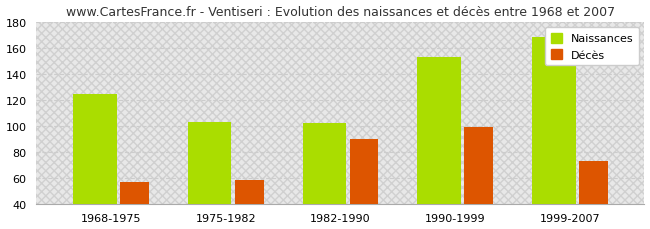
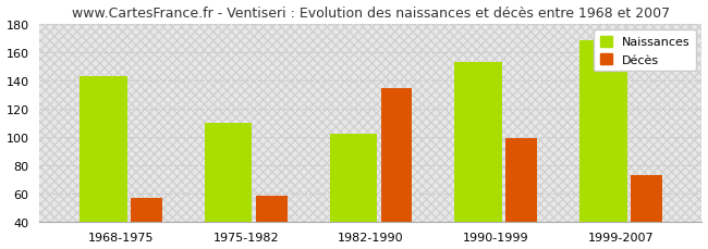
Naissances/1968-1975: 124 -> 143
Naissances/1975-1982: 103 -> 110
Décès/1982-1990: 90 -> 134
